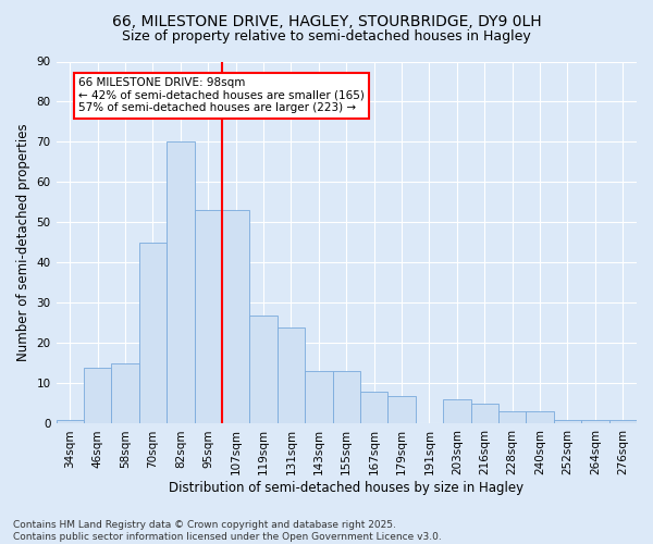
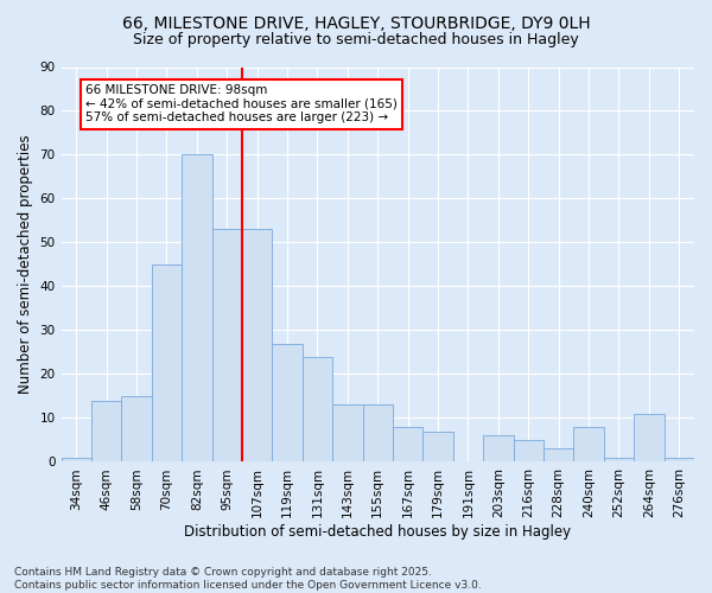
240sqm: 3 -> 8
264sqm: 1 -> 11
